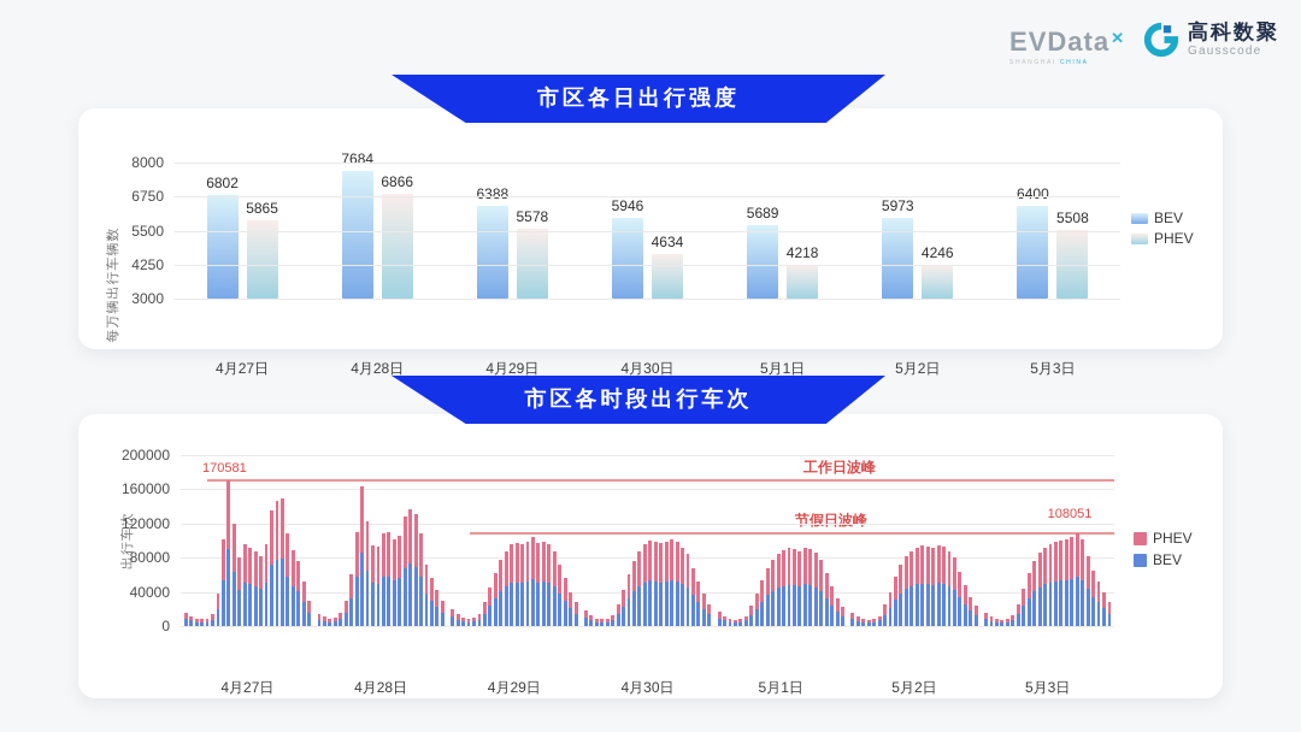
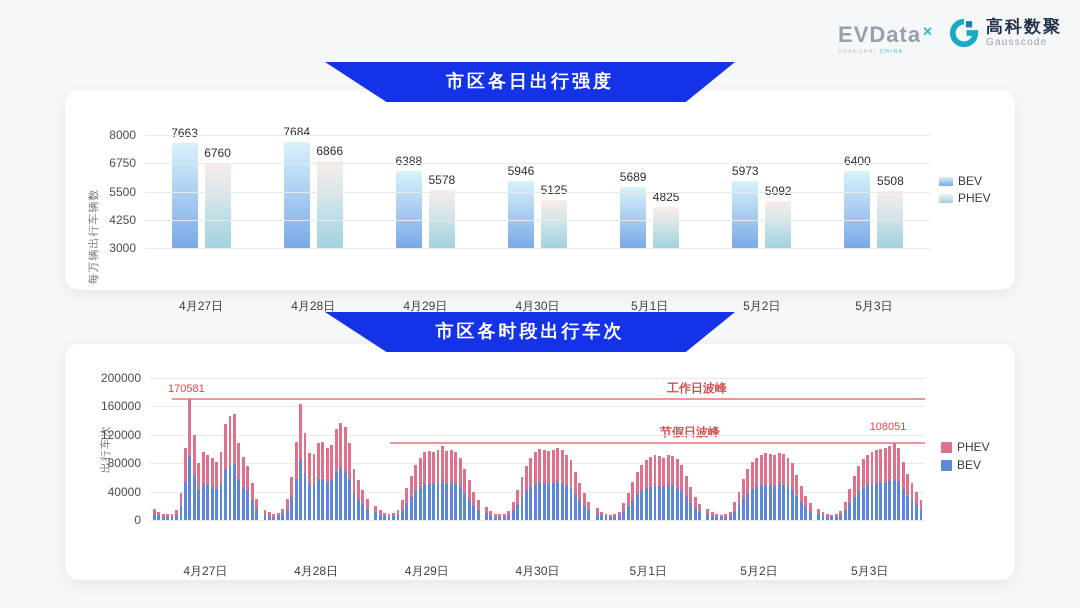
市区各日出行强度/BEV/4月27日: 6802 -> 7663
市区各日出行强度/PHEV/4月27日: 5865 -> 6760
市区各日出行强度/PHEV/4月30日: 4634 -> 5125
市区各日出行强度/PHEV/5月1日: 4218 -> 4825
市区各日出行强度/PHEV/5月2日: 4246 -> 5092
